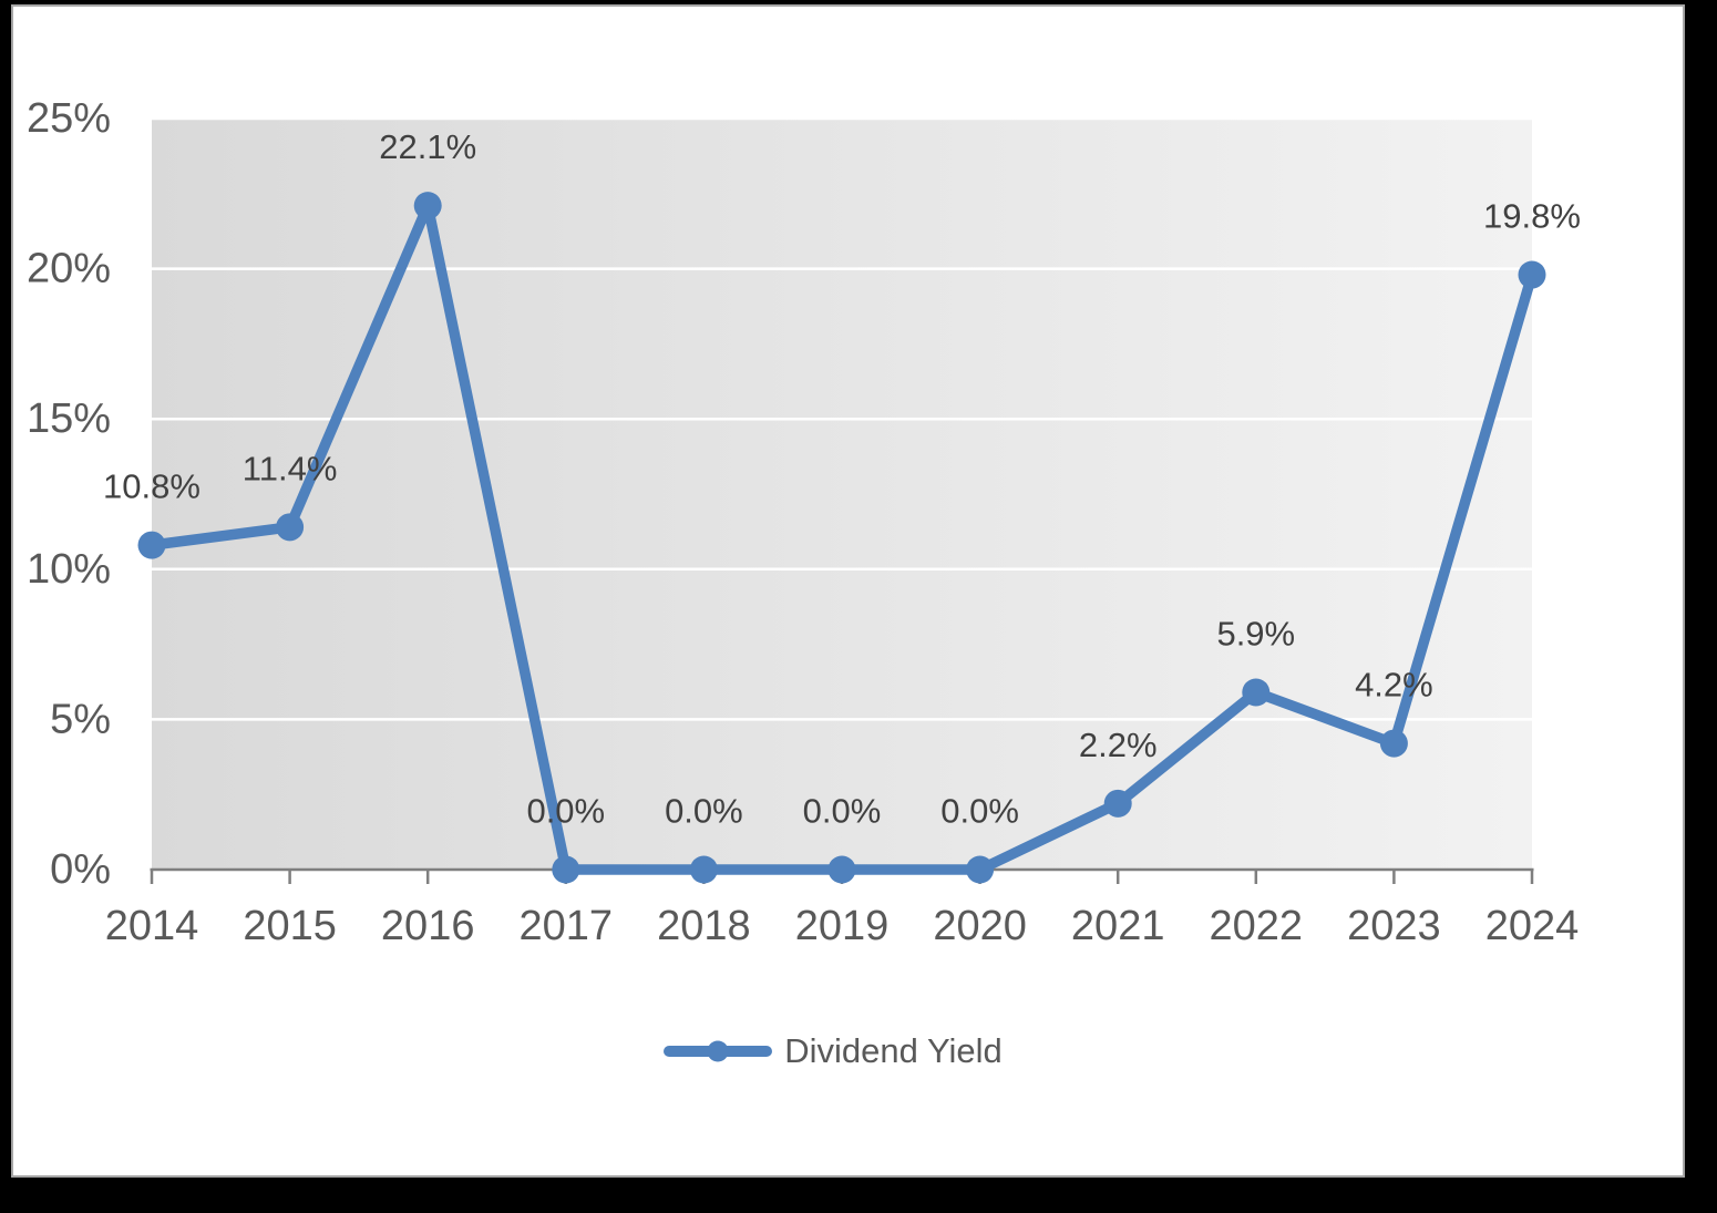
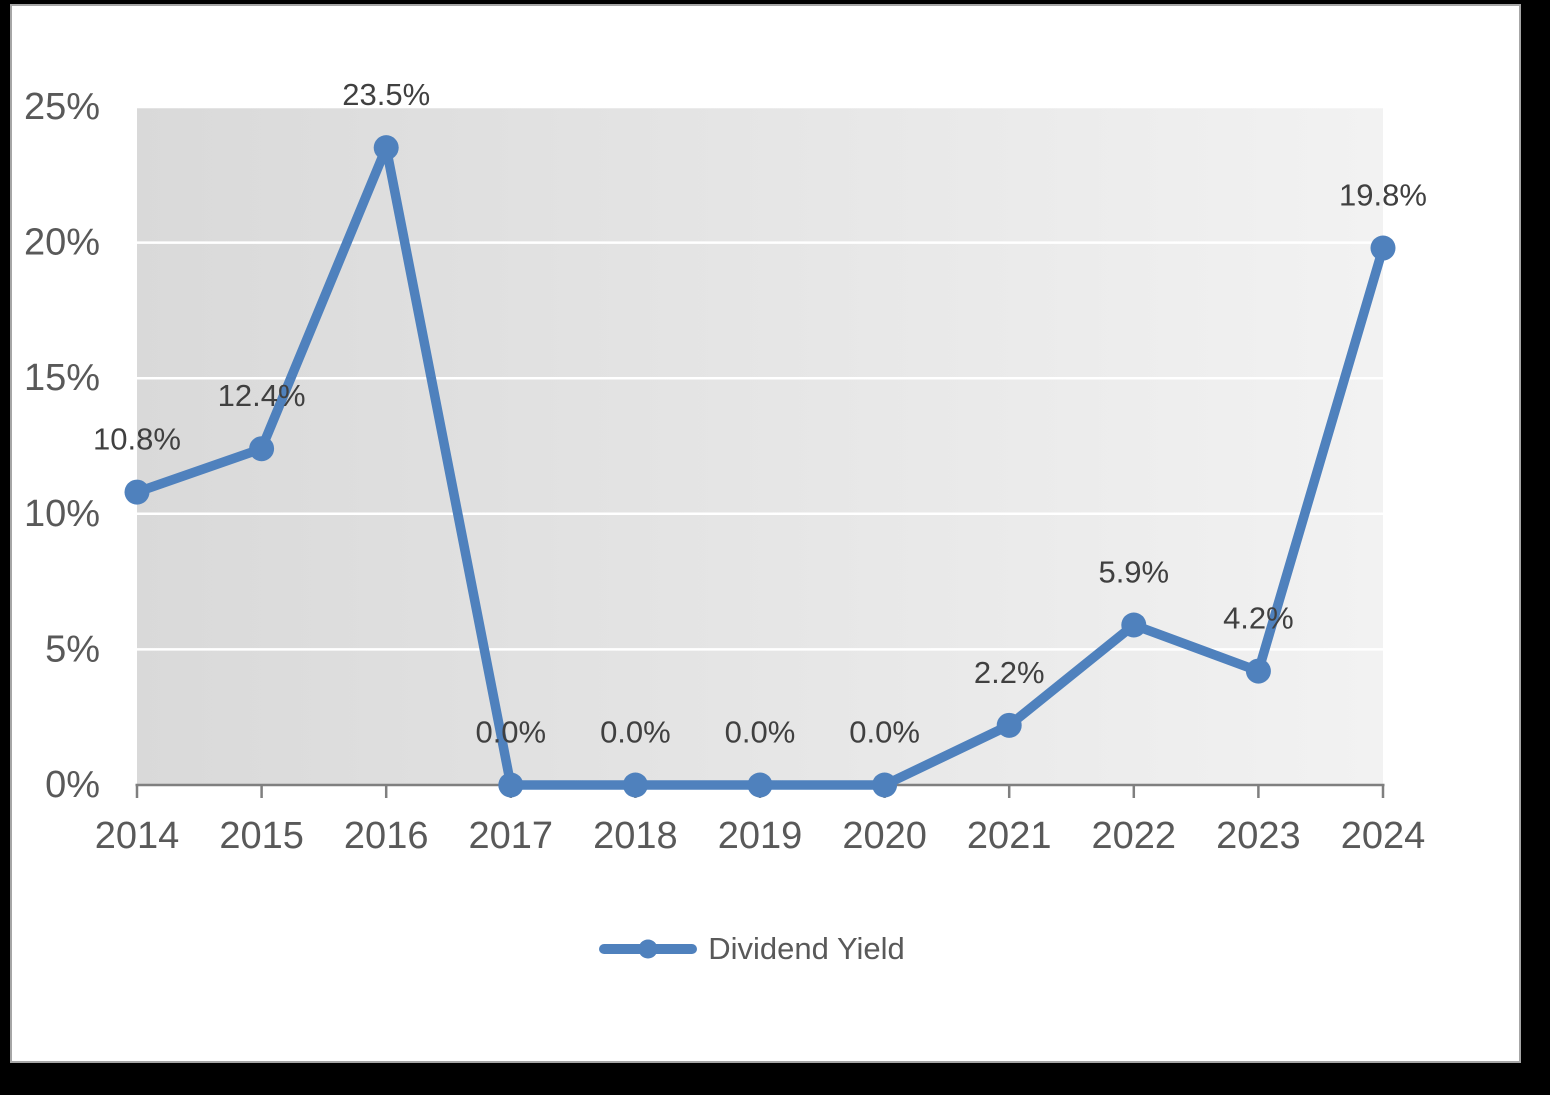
2015: 11.4% -> 12.4%
2016: 22.1% -> 23.5%
